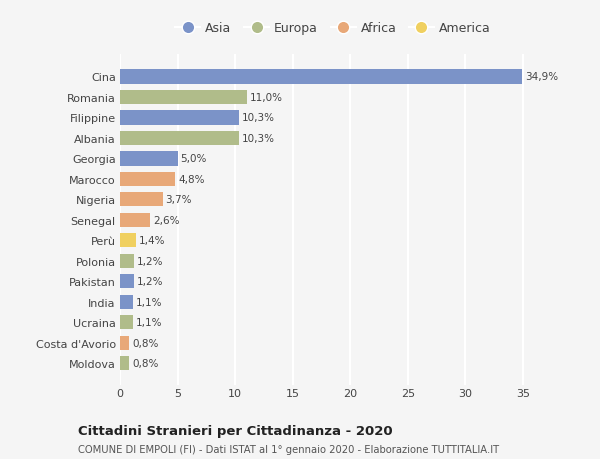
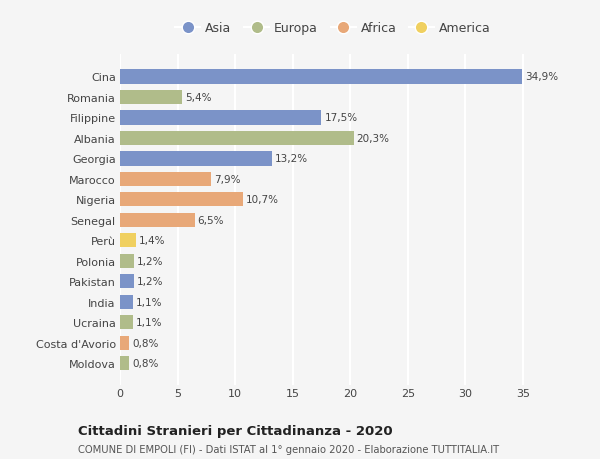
Romania: 11,0% -> 5,4%
Filippine: 10,3% -> 17,5%
Albania: 10,3% -> 20,3%
Georgia: 5,0% -> 13,2%
Marocco: 4,8% -> 7,9%
Nigeria: 3,7% -> 10,7%
Senegal: 2,6% -> 6,5%
